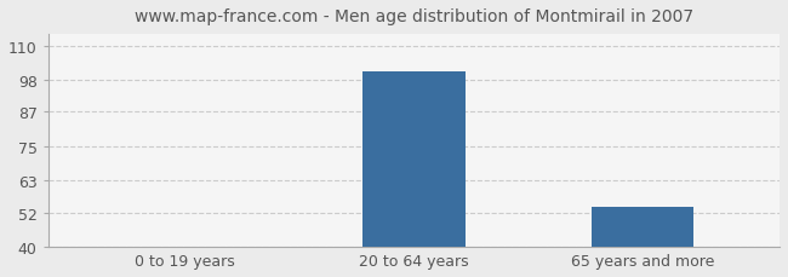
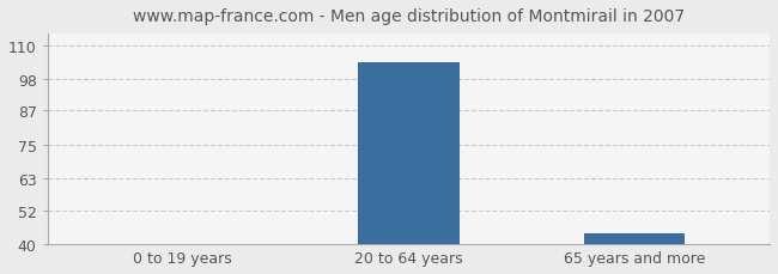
20 to 64 years: 101 -> 104
65 years and more: 54 -> 44
